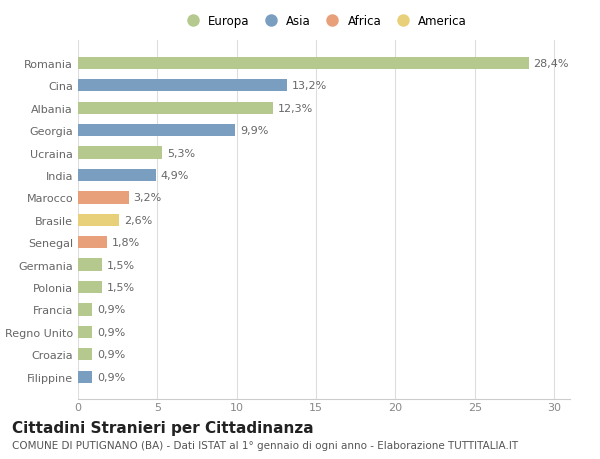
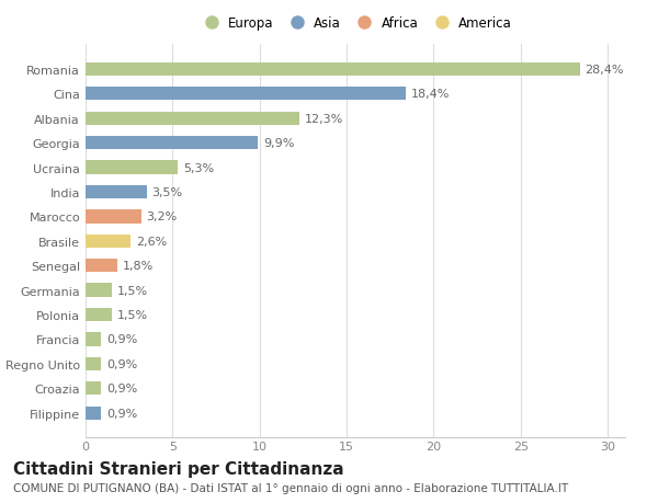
Cina: 13,2% -> 18,4%
India: 4,9% -> 3,5%
